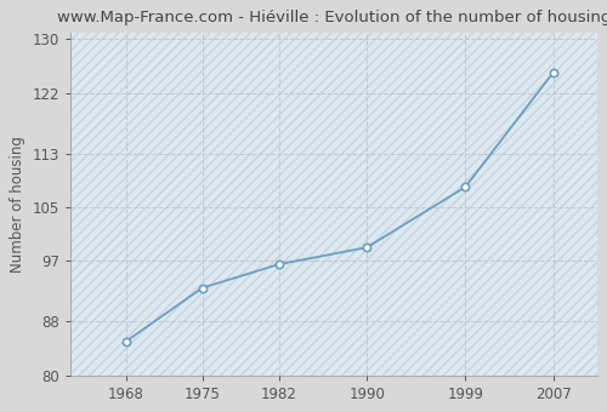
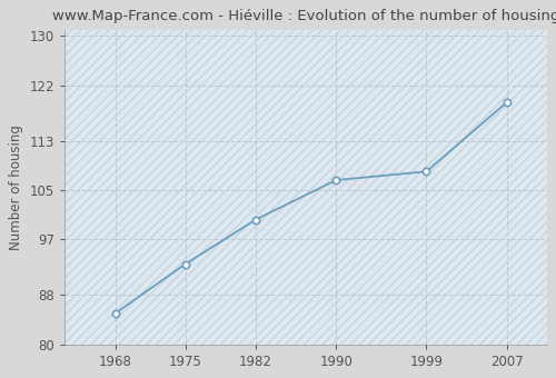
1982: 96.5 -> 100.2
1990: 99.0 -> 106.6
2007: 125.0 -> 119.2
